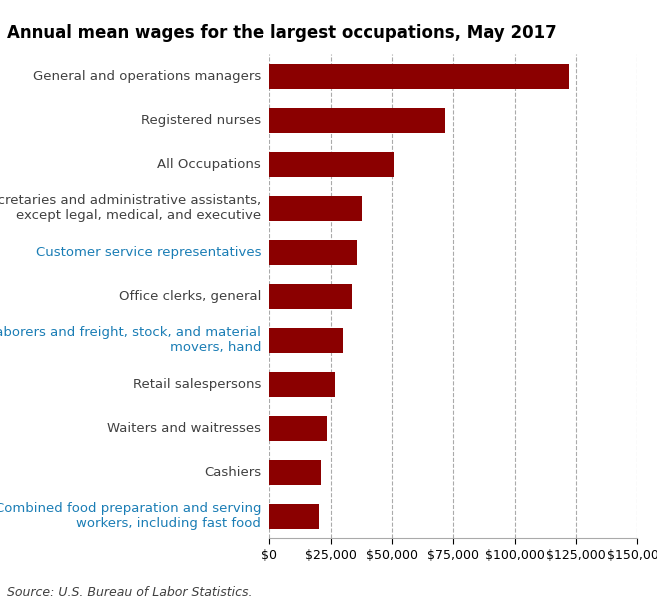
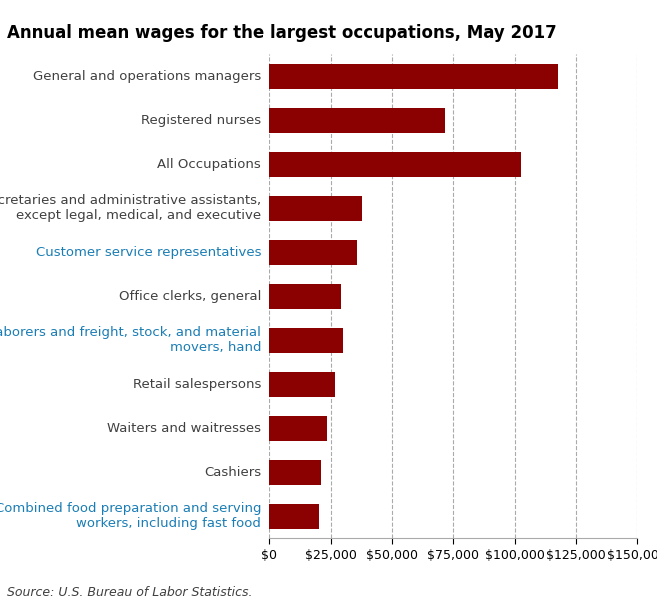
General and operations managers: $122,100 -> $117,500
All Occupations: $50,600 -> $102,500
Office clerks, general: $33,800 -> $29,000
